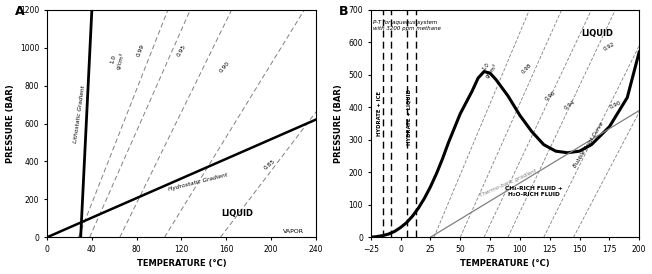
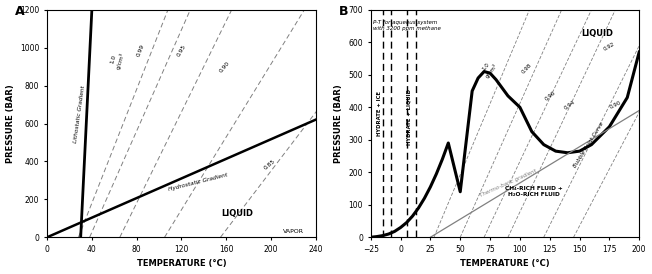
50: 380 -> 140
100: 375 -> 400
